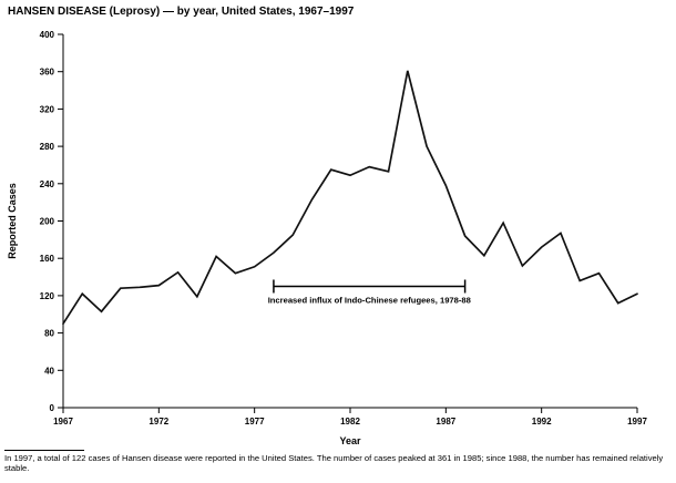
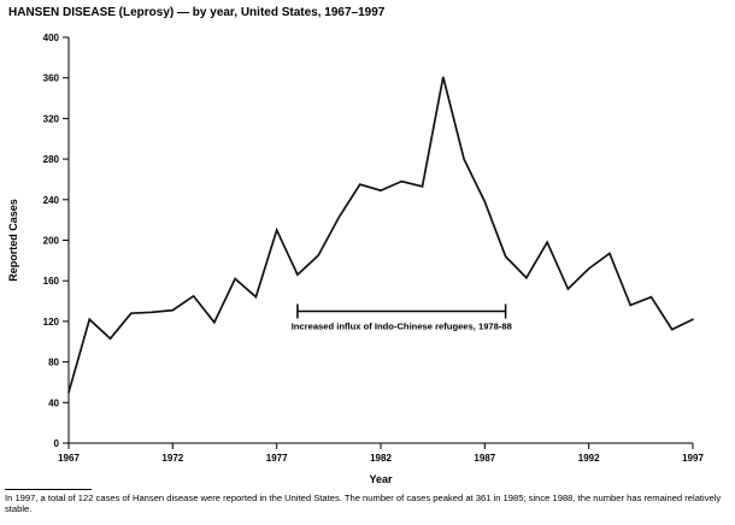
1967: 90 -> 50
1977: 150 -> 210
